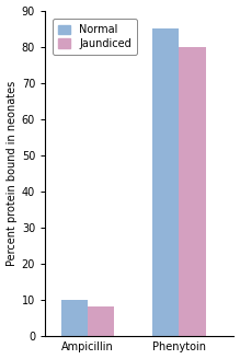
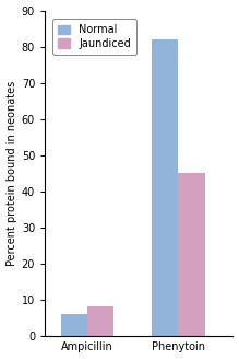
Normal/Ampicillin: 10 -> 6
Normal/Phenytoin: 85 -> 82
Jaundiced/Phenytoin: 80 -> 45
